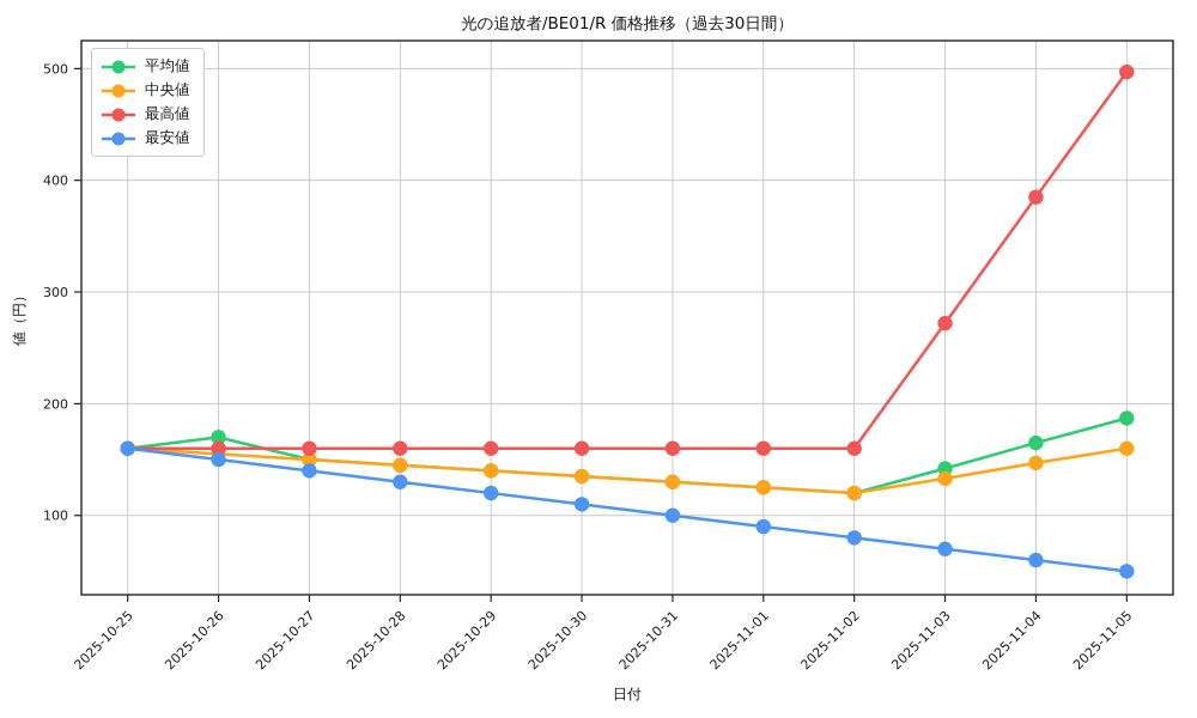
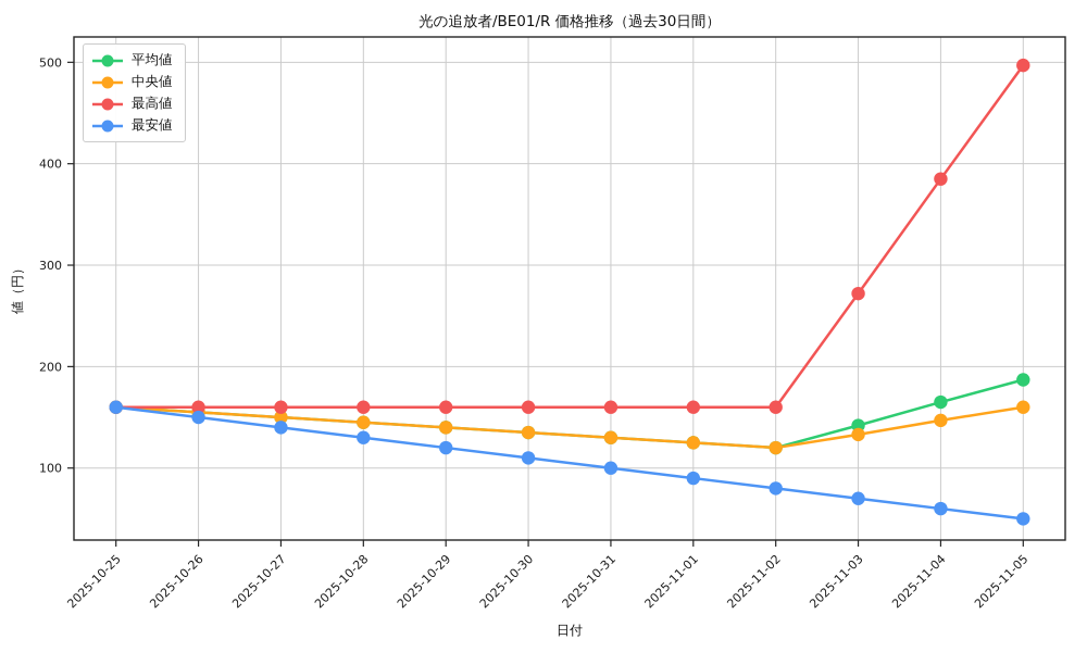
平均値/2025-10-26: 170 -> 160
